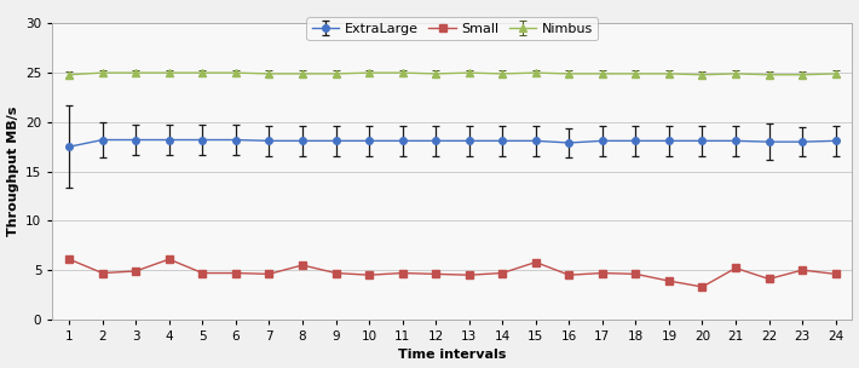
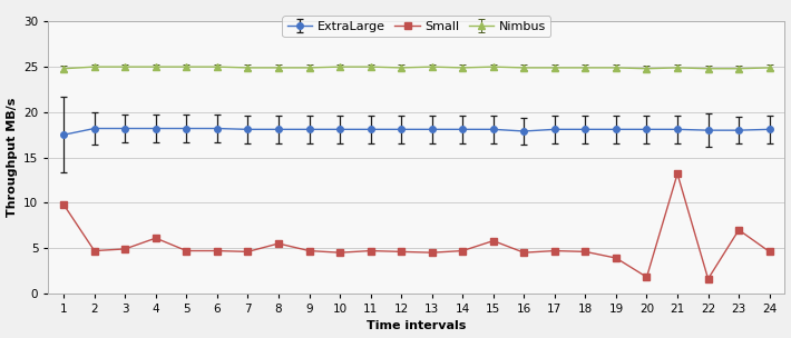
Small/1: 6.1 -> 9.8
Small/20: 3.3 -> 1.8
Small/21: 5.2 -> 13.2
Small/22: 4.1 -> 1.6
Small/23: 5.0 -> 7.0
